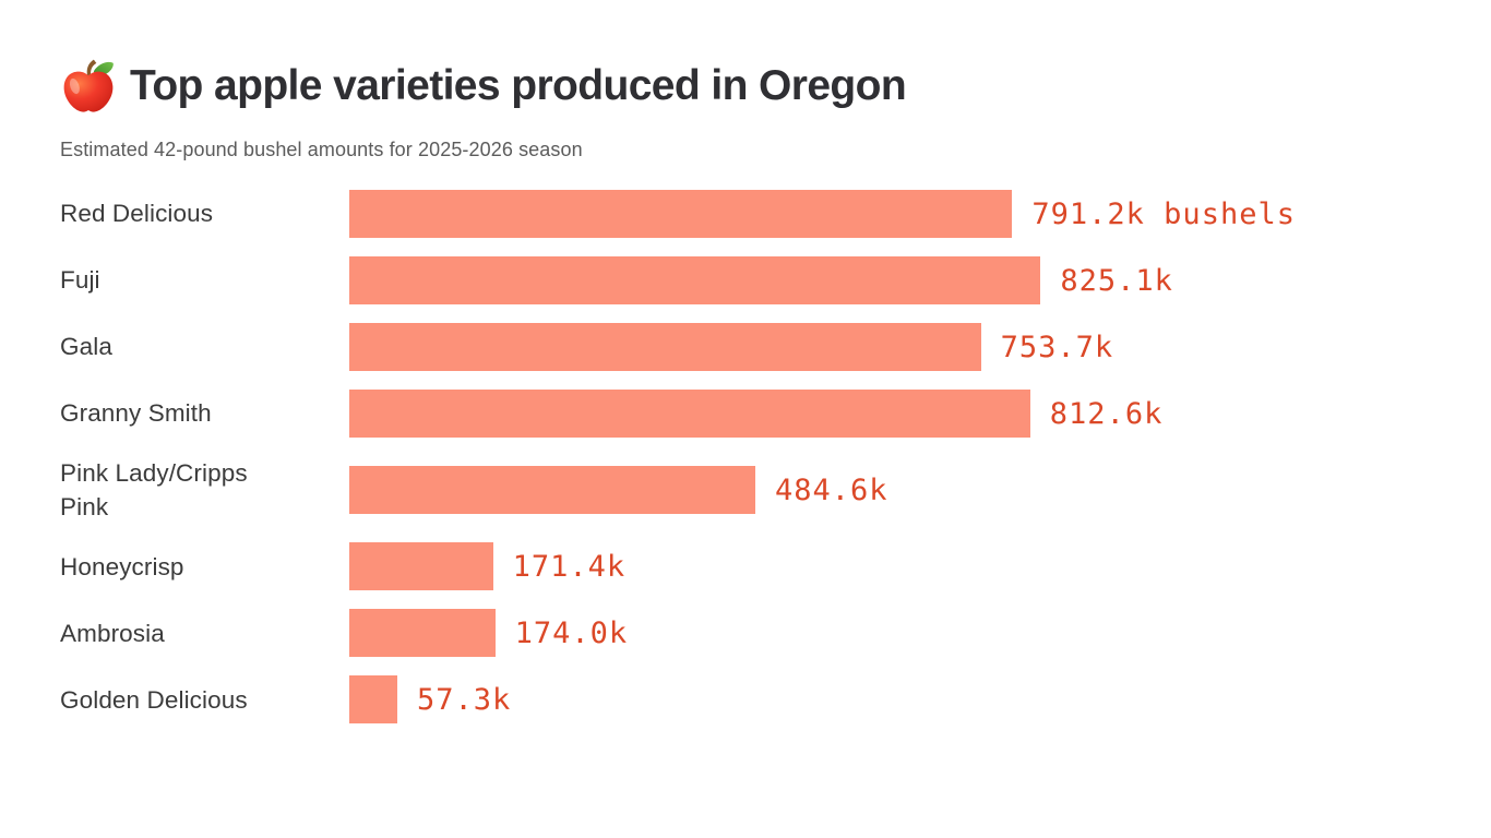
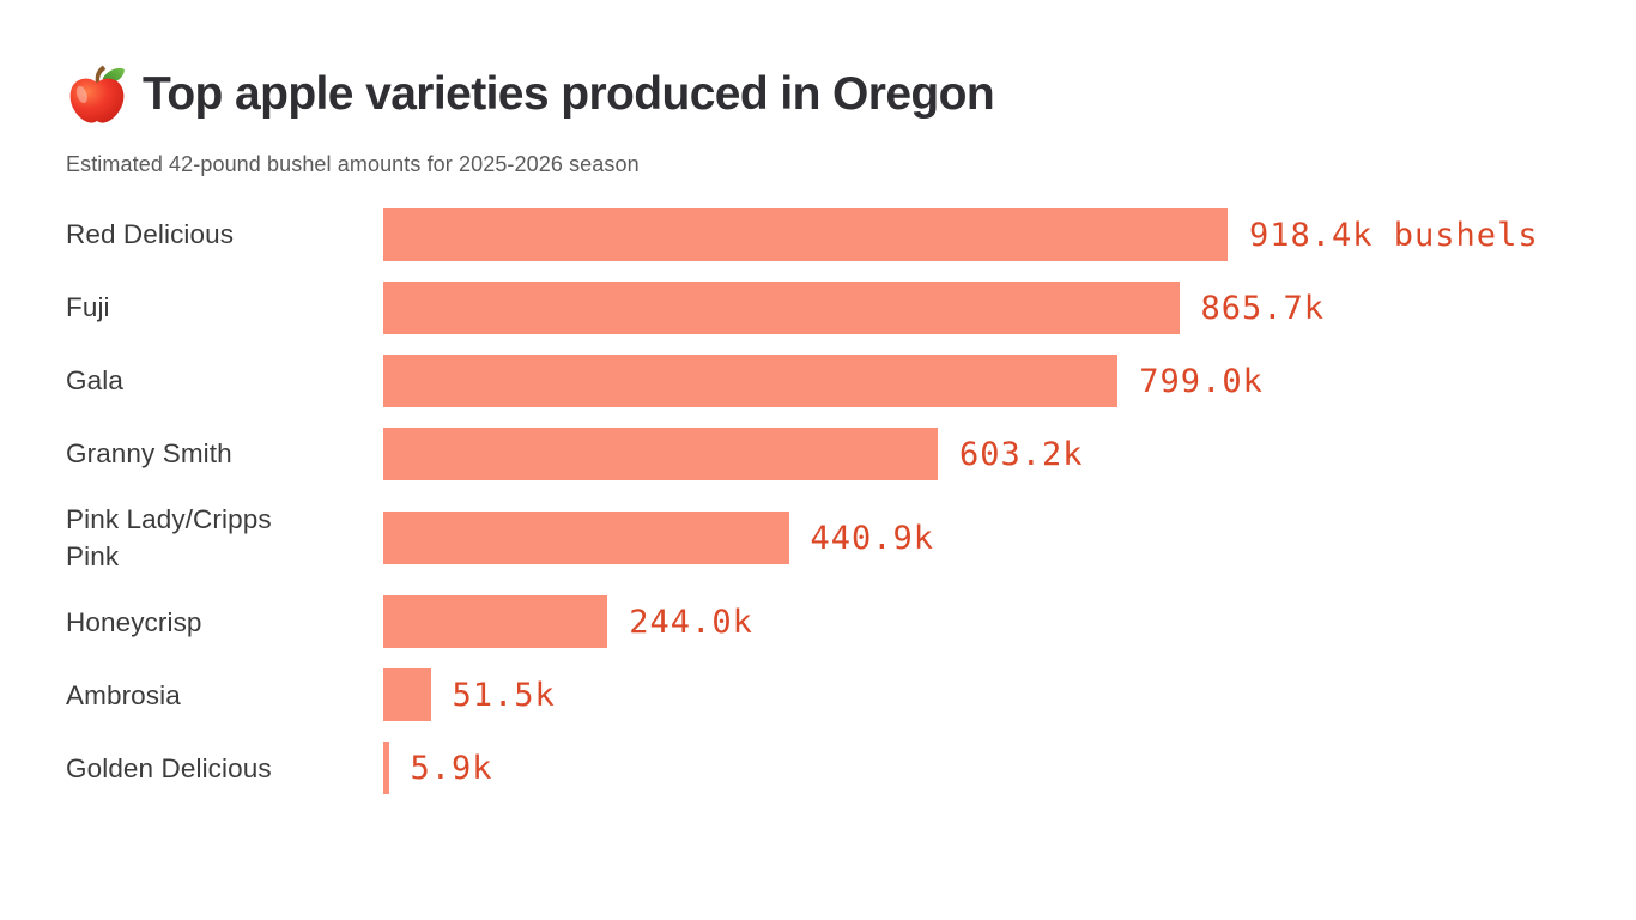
Red Delicious: 791.2k -> 918.4k
Fuji: 825.1k -> 865.7k
Gala: 753.7k -> 799.0k
Granny Smith: 812.6k -> 603.2k
Pink Lady/Cripps Pink: 484.6k -> 440.9k
Honeycrisp: 171.4k -> 244.0k
Ambrosia: 174.0k -> 51.5k
Golden Delicious: 57.3k -> 5.9k
